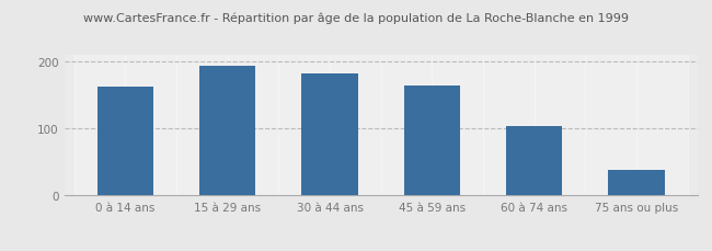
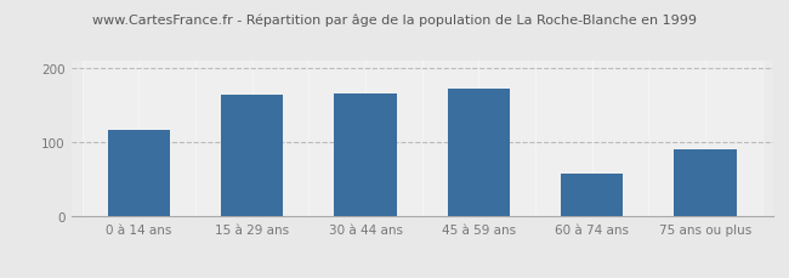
0 à 14 ans: 162 -> 116
15 à 29 ans: 193 -> 164
30 à 44 ans: 182 -> 166
45 à 59 ans: 163 -> 172
60 à 74 ans: 103 -> 58
75 ans ou plus: 38 -> 90
